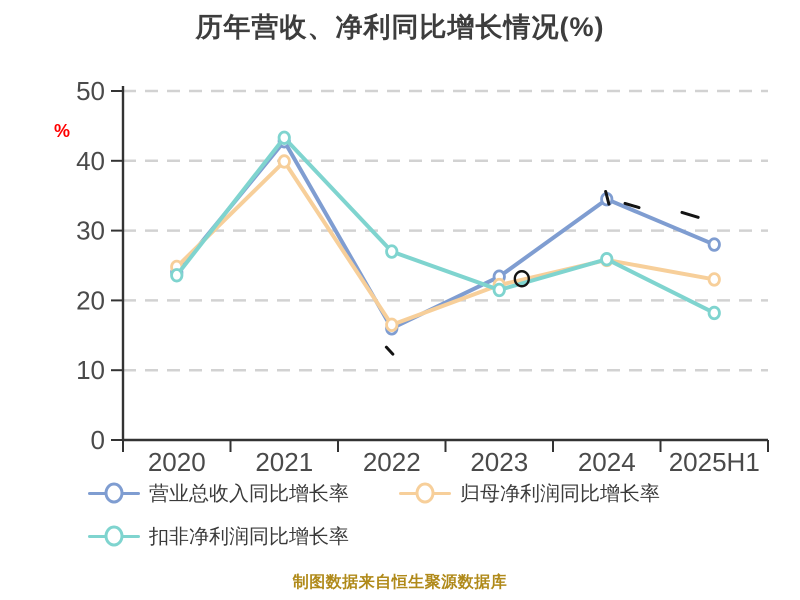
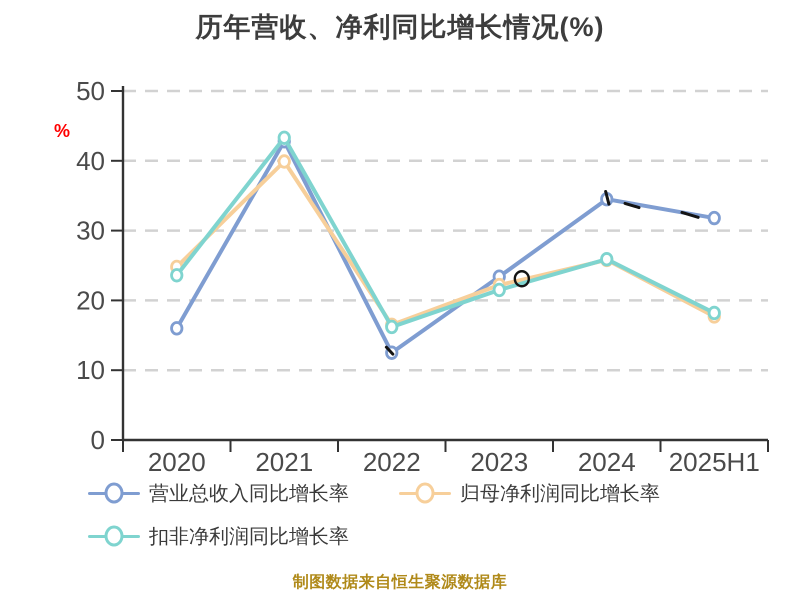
营业总收入同比增长率/2020: 24 -> 16
营业总收入同比增长率/2022: 16 -> 12
扣非净利润同比增长率/2022: 27 -> 16
营业总收入同比增长率/2025H1: 28 -> 32
归母净利润同比增长率/2025H1: 23 -> 18
